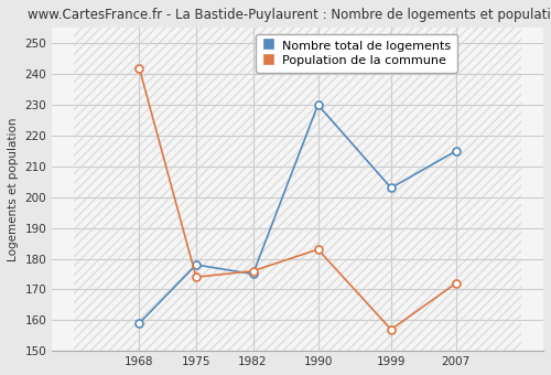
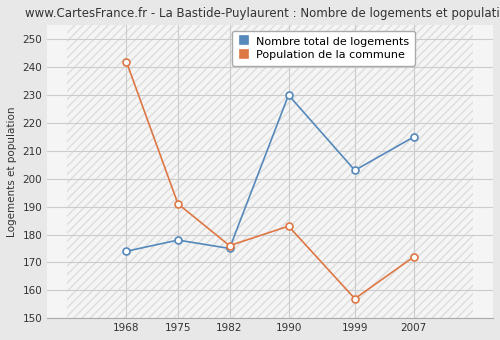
Nombre total de logements/1968: 159 -> 174
Population de la commune/1975: 174 -> 191
